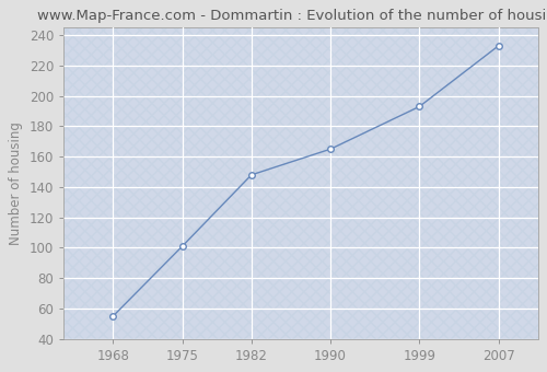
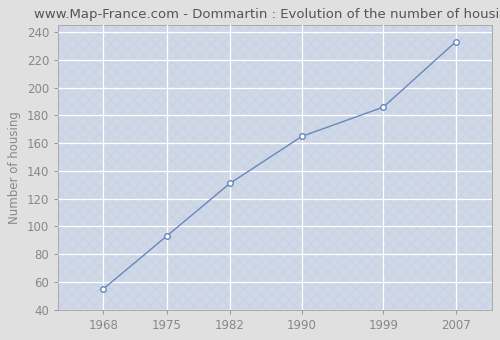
1975: 101 -> 93
1982: 148 -> 131
1999: 193 -> 186
